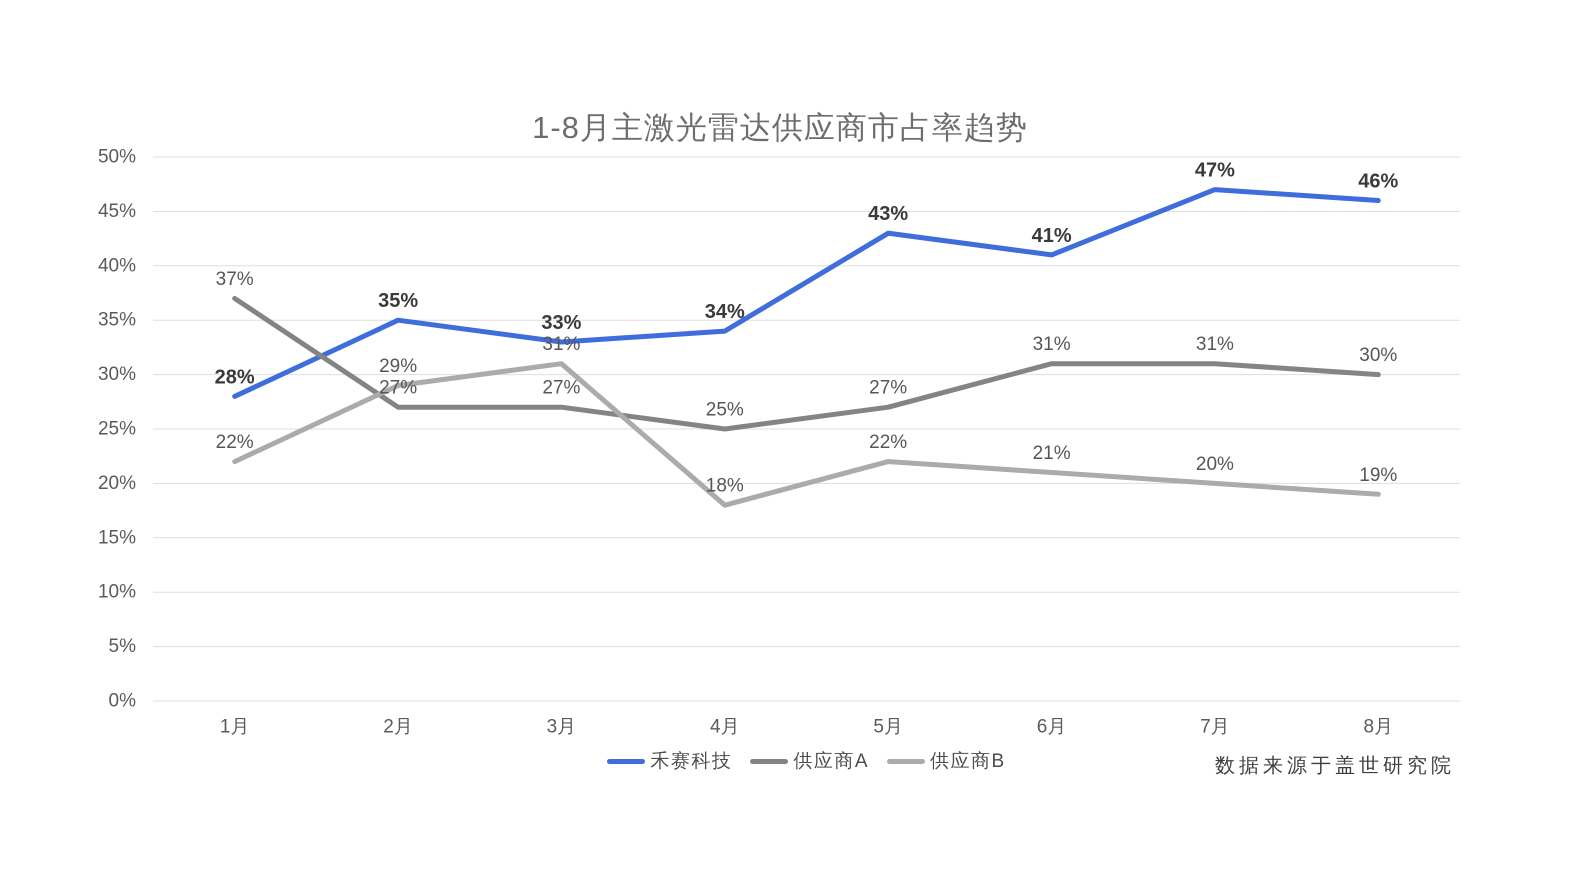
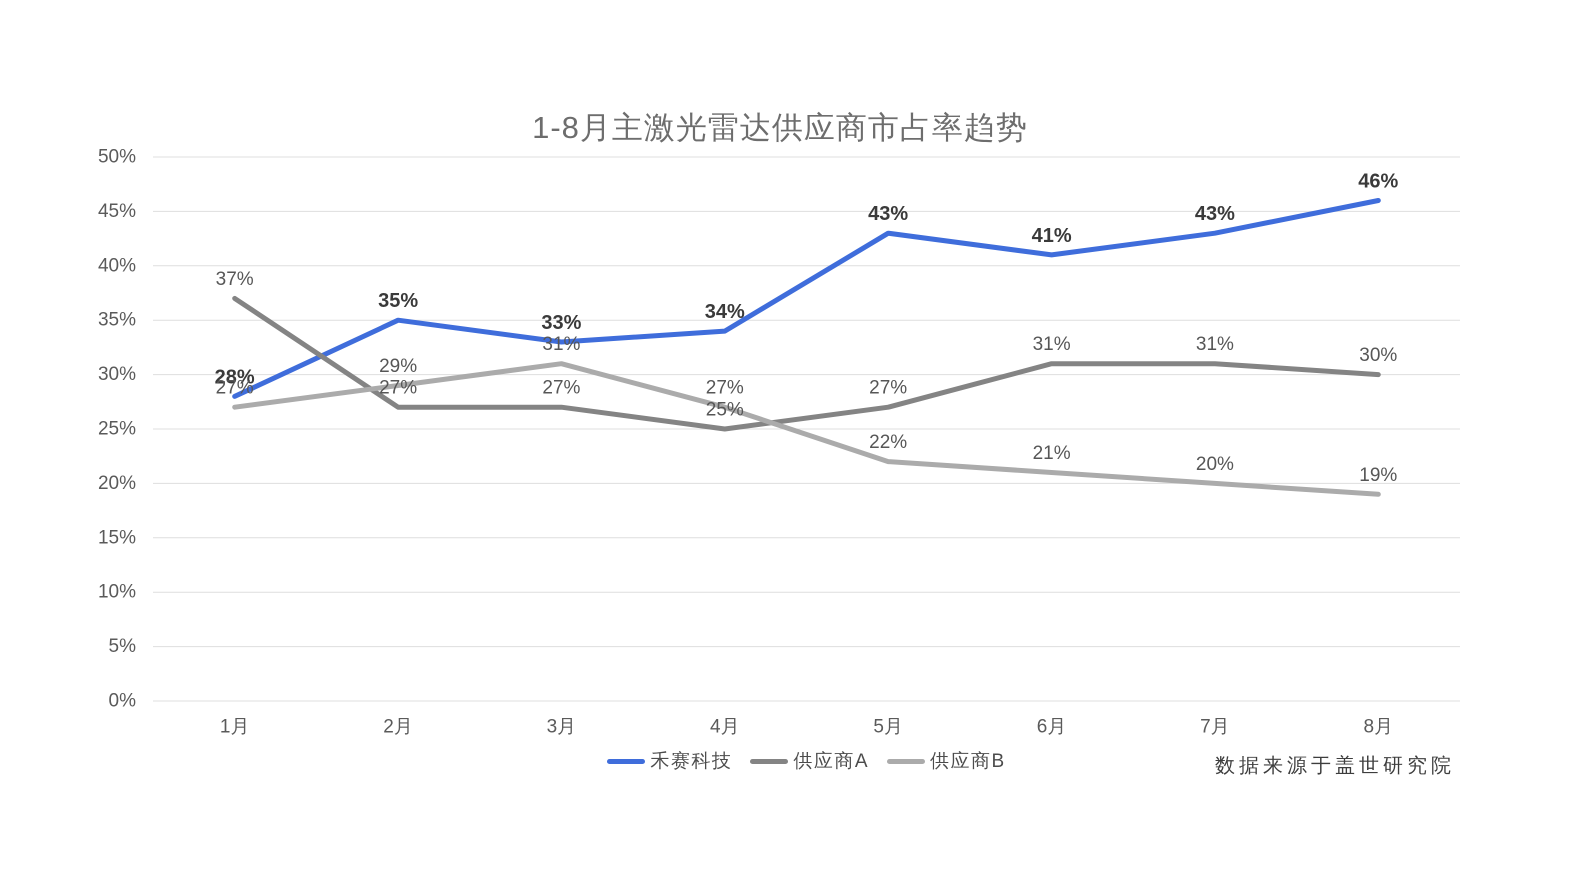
供应商B/1月: 22% -> 27%
供应商B/4月: 18% -> 27%
禾赛科技/7月: 47% -> 43%
